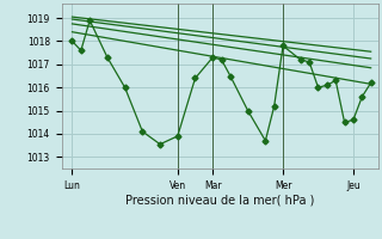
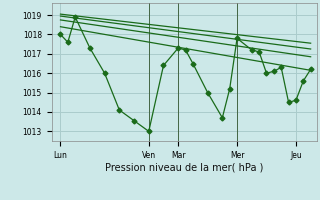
Ven: 1013.9 -> 1013.0
